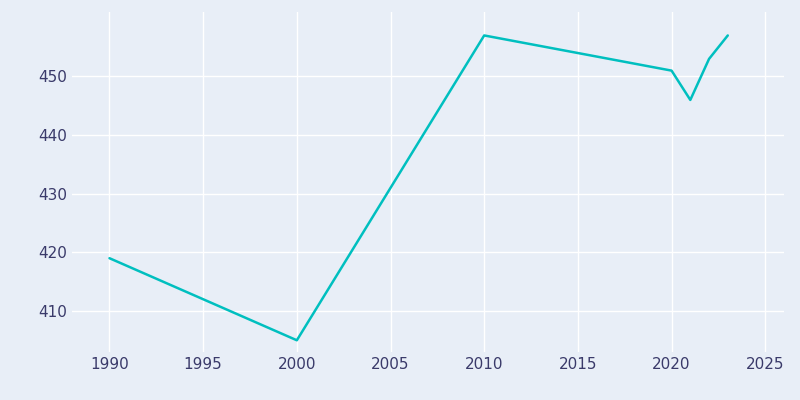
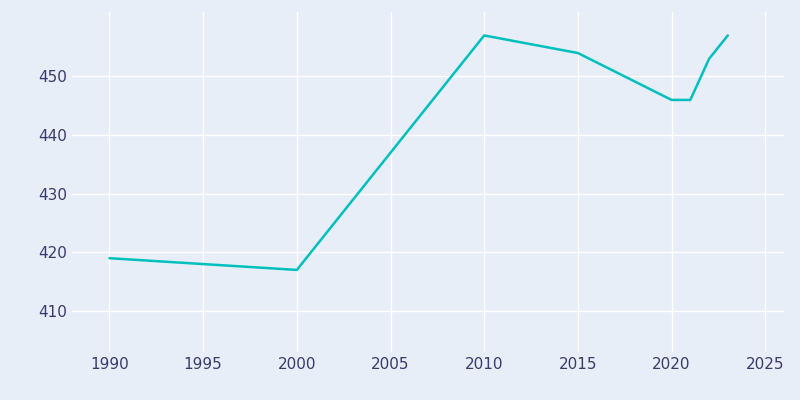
2000: 405 -> 417
2020: 451 -> 446
